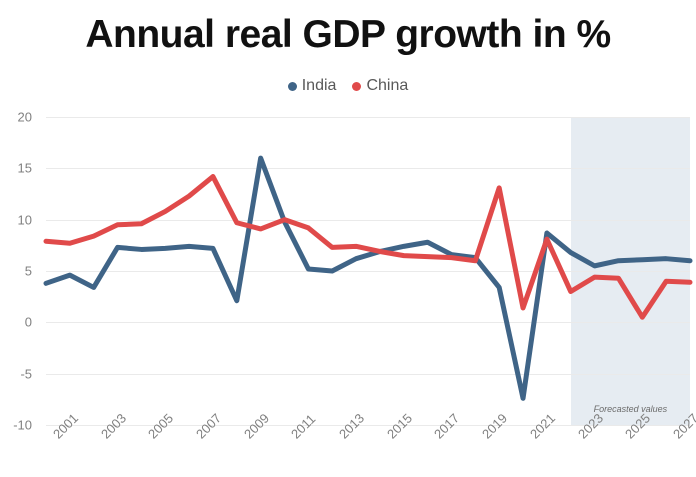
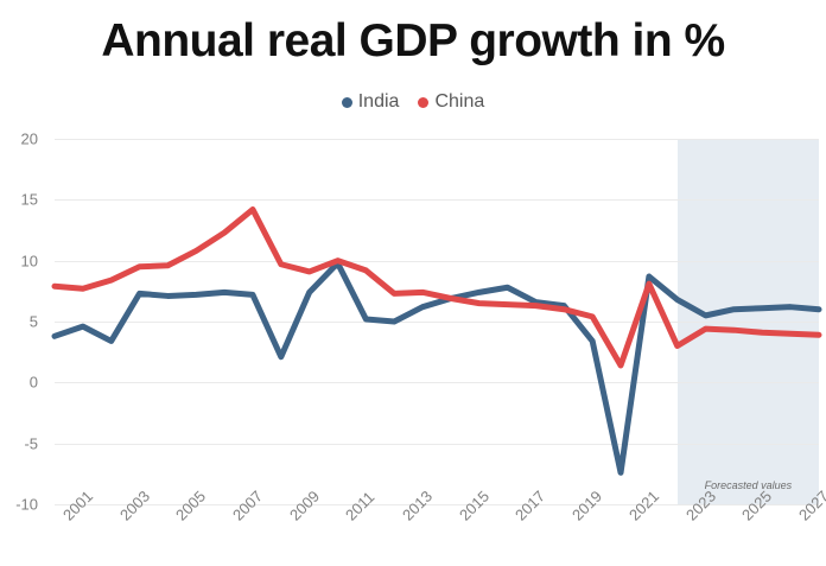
India/2009: 16.0 -> 7.4
China/2019: 13.1 -> 5.4
China/2025: 0.5 -> 4.1
